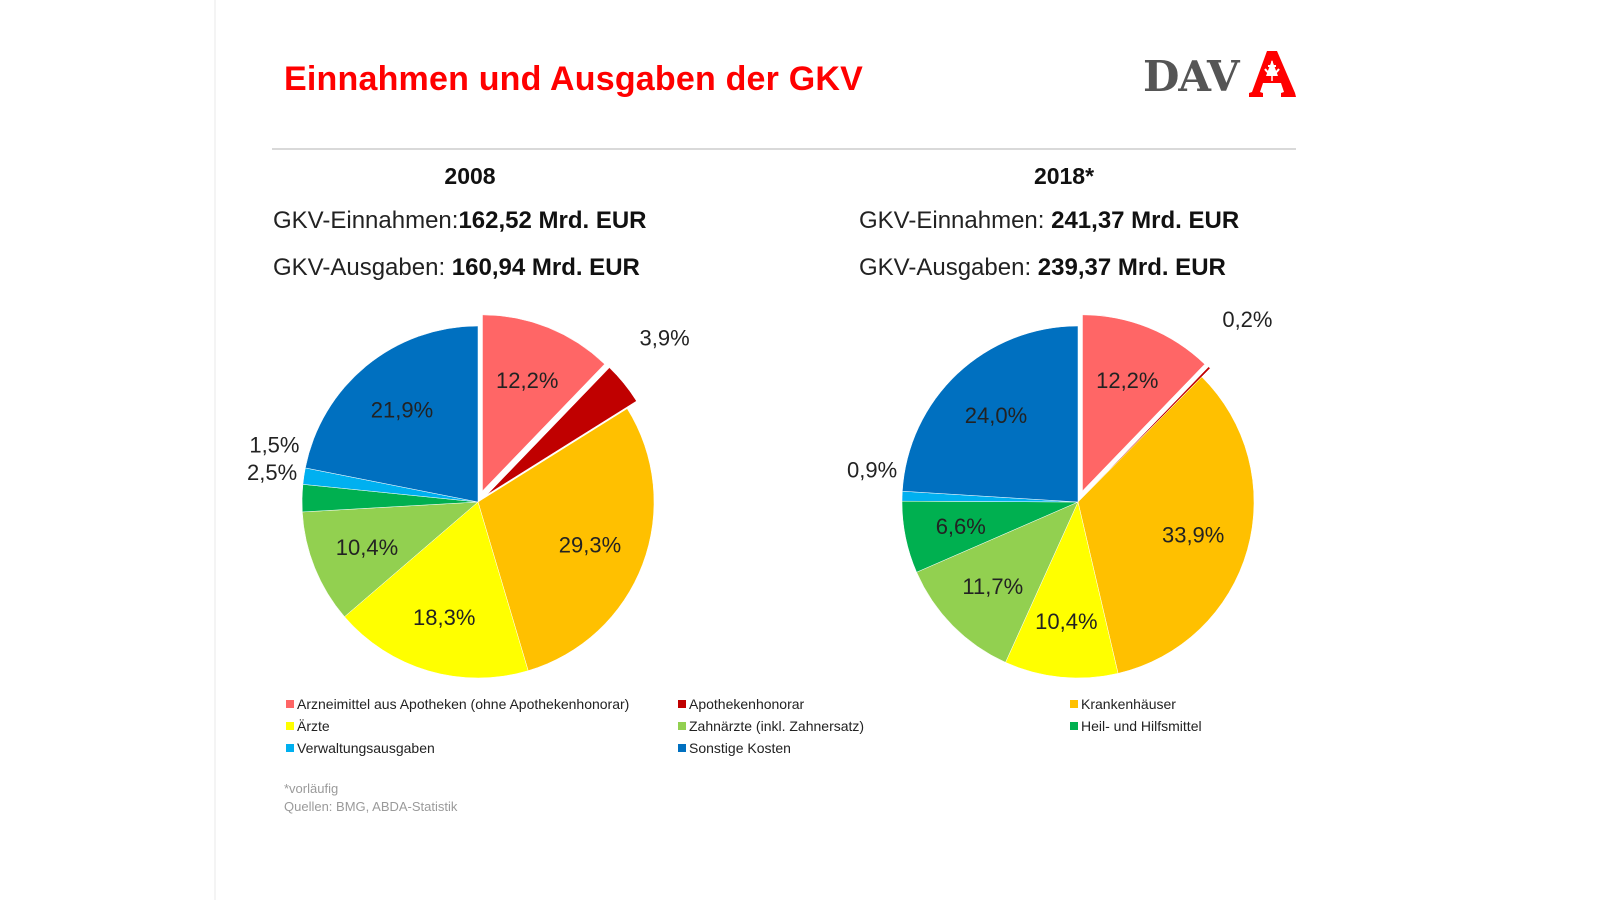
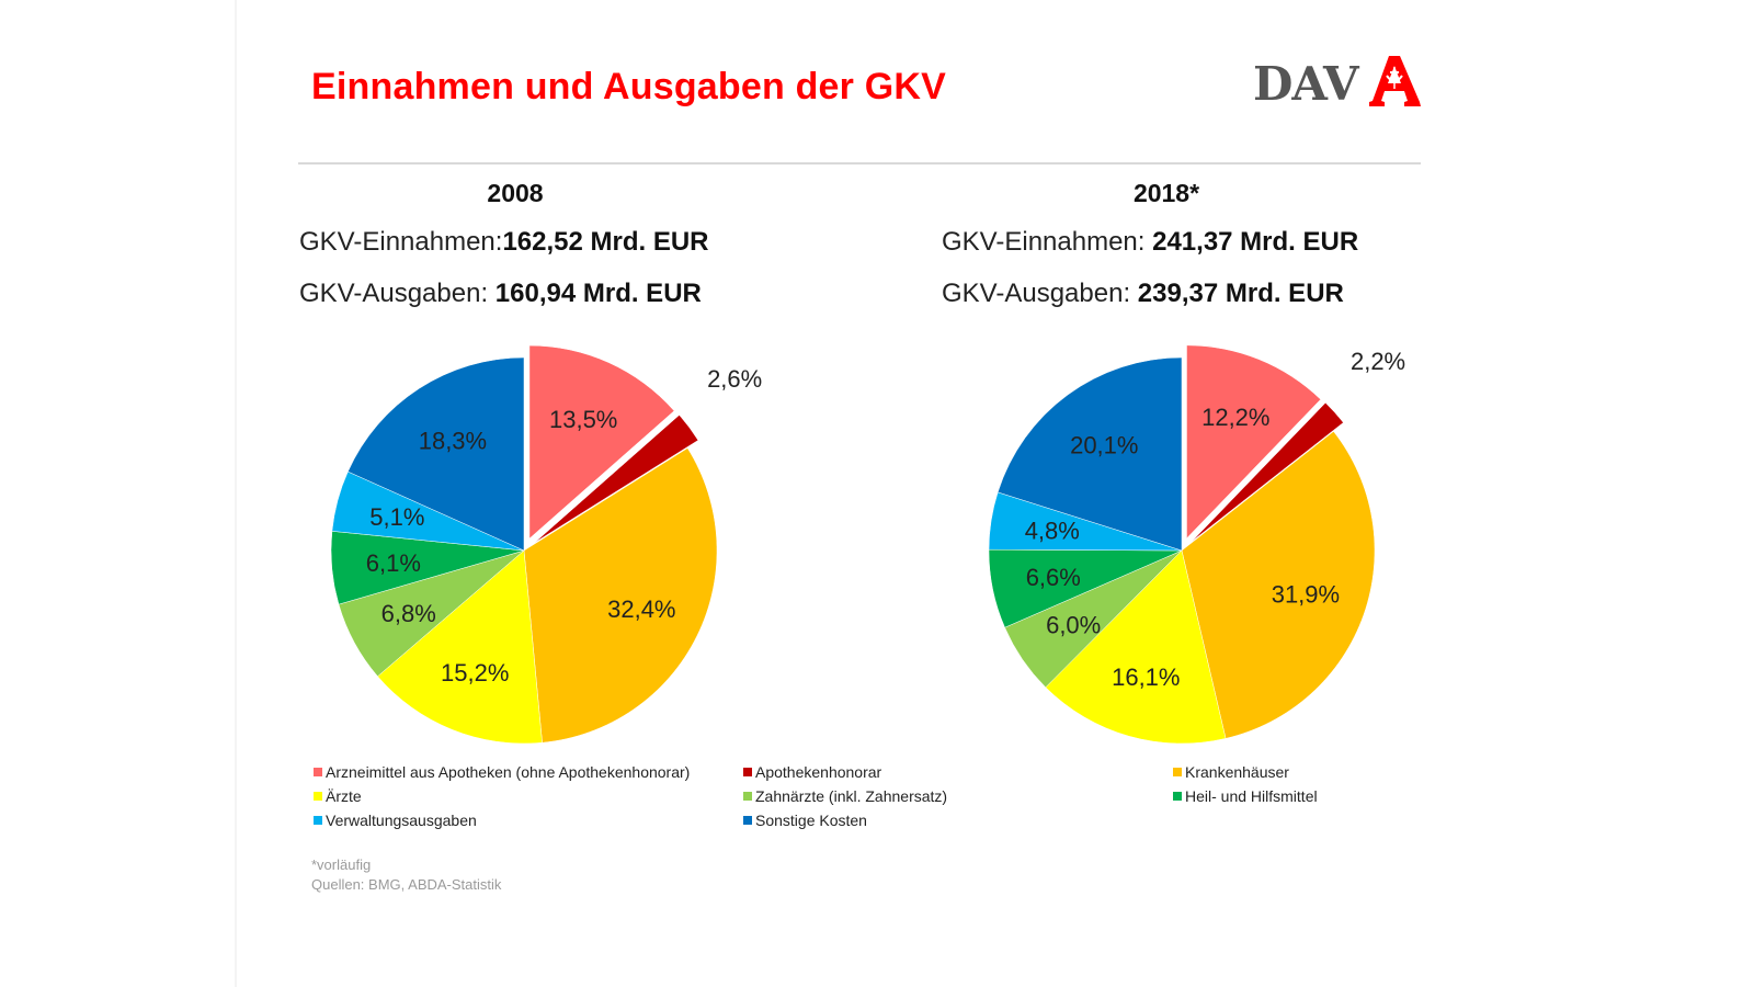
2008/Arzneimittel aus Apotheken (ohne Apothekenhonorar): 12,2% -> 13,5%
2008/Apothekenhonorar: 3,9% -> 2,6%
2008/Krankenhäuser: 29,3% -> 32,4%
2008/Ärzte: 18,3% -> 15,2%
2008/Zahnärzte (inkl. Zahnersatz): 10,4% -> 6,8%
2008/Heil- und Hilfsmittel: 2,5% -> 6,1%
2008/Verwaltungsausgaben: 1,5% -> 5,1%
2008/Sonstige Kosten: 21,9% -> 18,3%
2018*/Apothekenhonorar: 0,2% -> 2,2%
2018*/Krankenhäuser: 33,9% -> 31,9%
2018*/Ärzte: 10,4% -> 16,1%
2018*/Zahnärzte (inkl. Zahnersatz): 11,7% -> 6,0%
2018*/Verwaltungsausgaben: 0,9% -> 4,8%
2018*/Sonstige Kosten: 24,0% -> 20,1%
